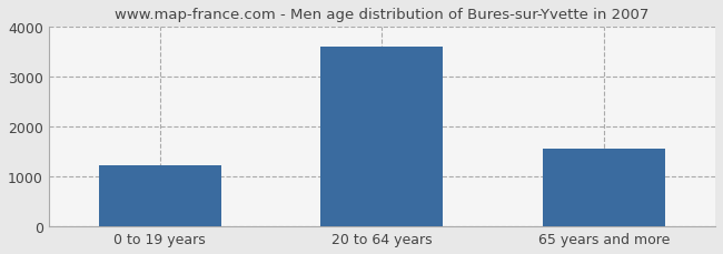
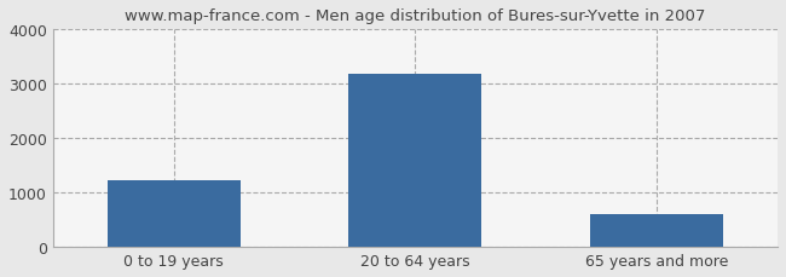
20 to 64 years: 3600 -> 3180
65 years and more: 1550 -> 600
